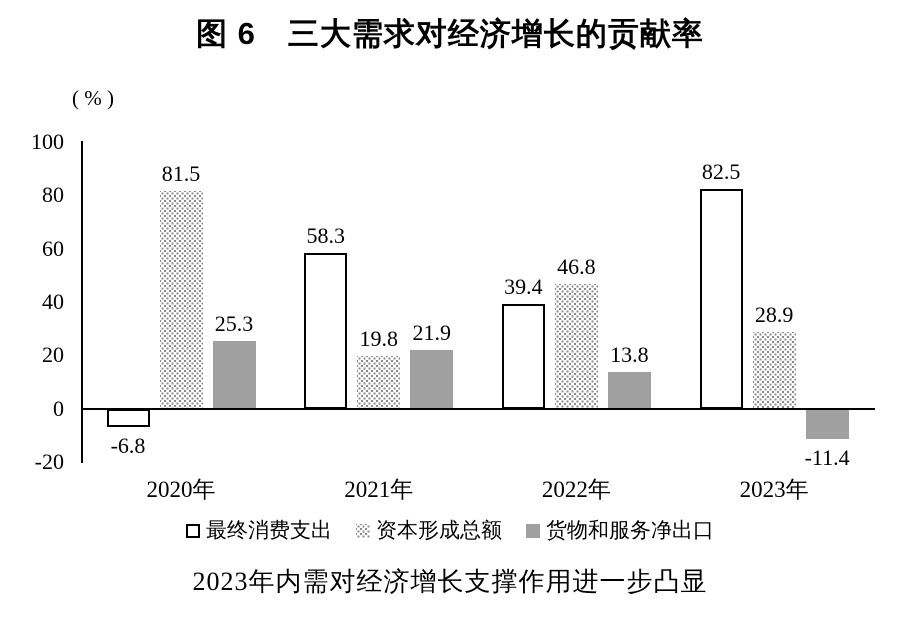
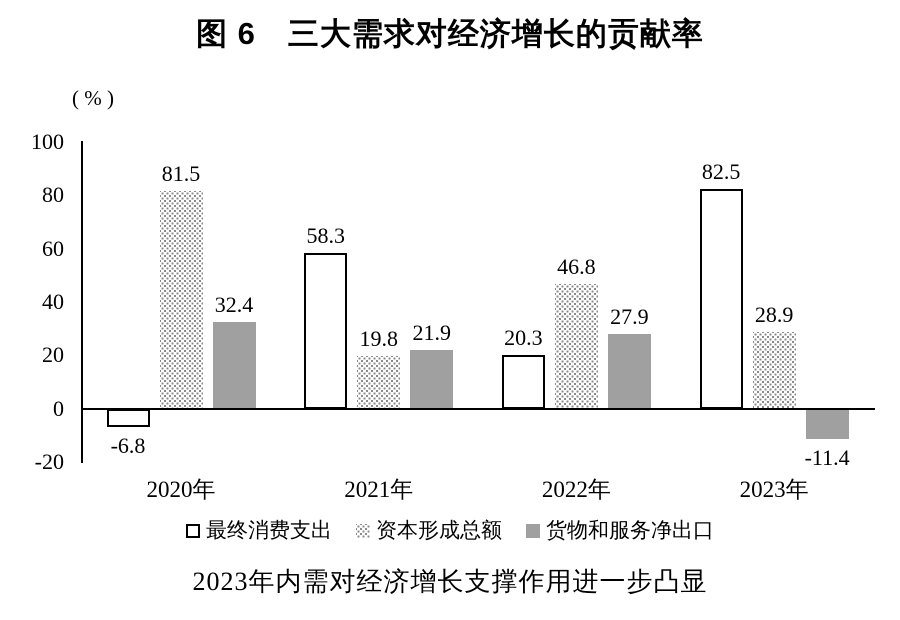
货物和服务净出口/2020年: 25.3 -> 32.4
最终消费支出/2022年: 39.4 -> 20.3
货物和服务净出口/2022年: 13.8 -> 27.9
